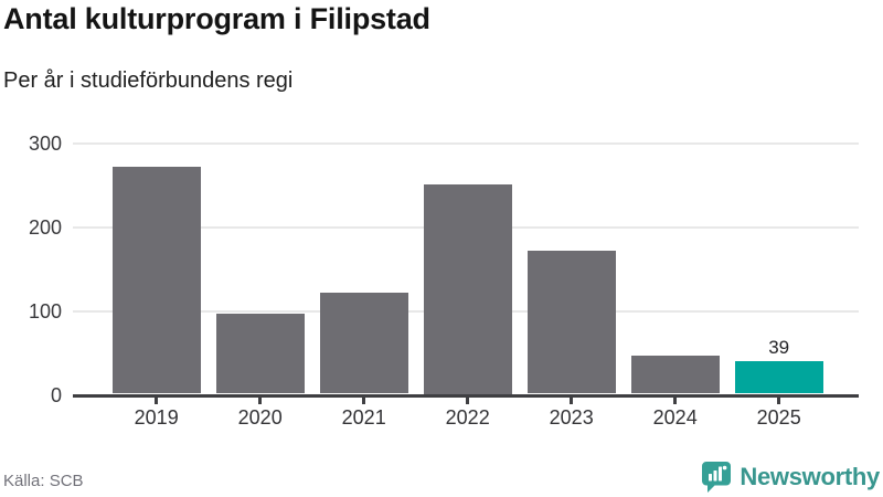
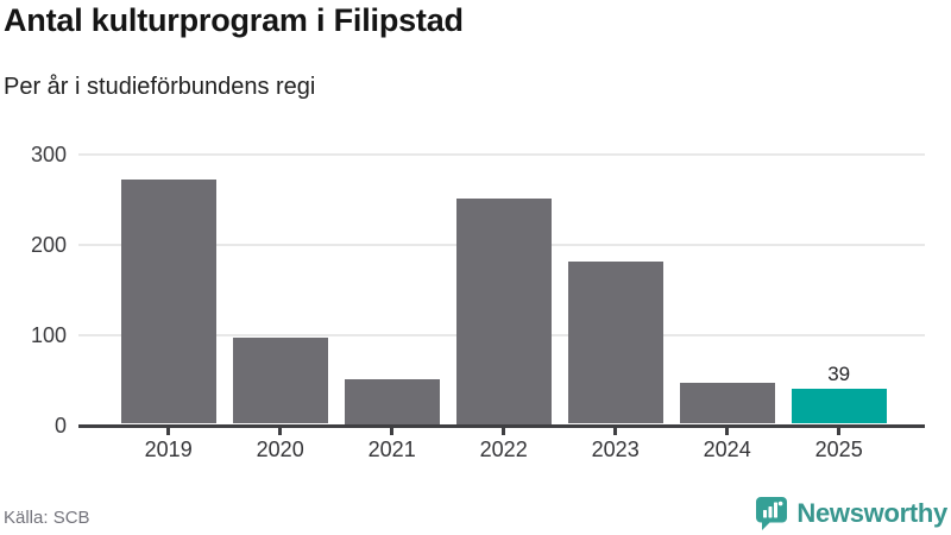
2021: 120 -> 50
2023: 170 -> 180
